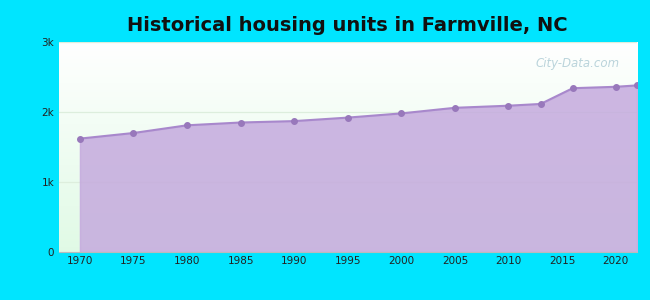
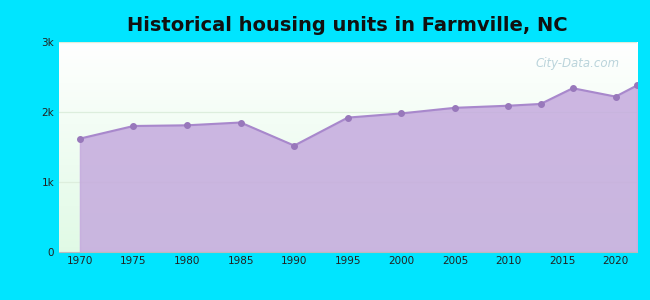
1975: 1.70k -> 1.80k
1990: 1.87k -> 1.52k
2020: 2.36k -> 2.22k
